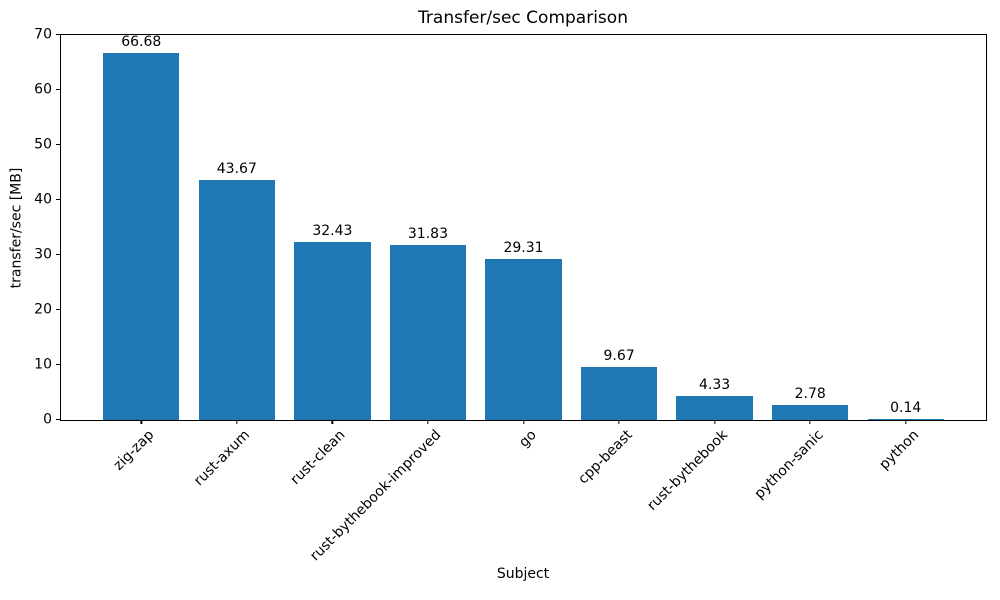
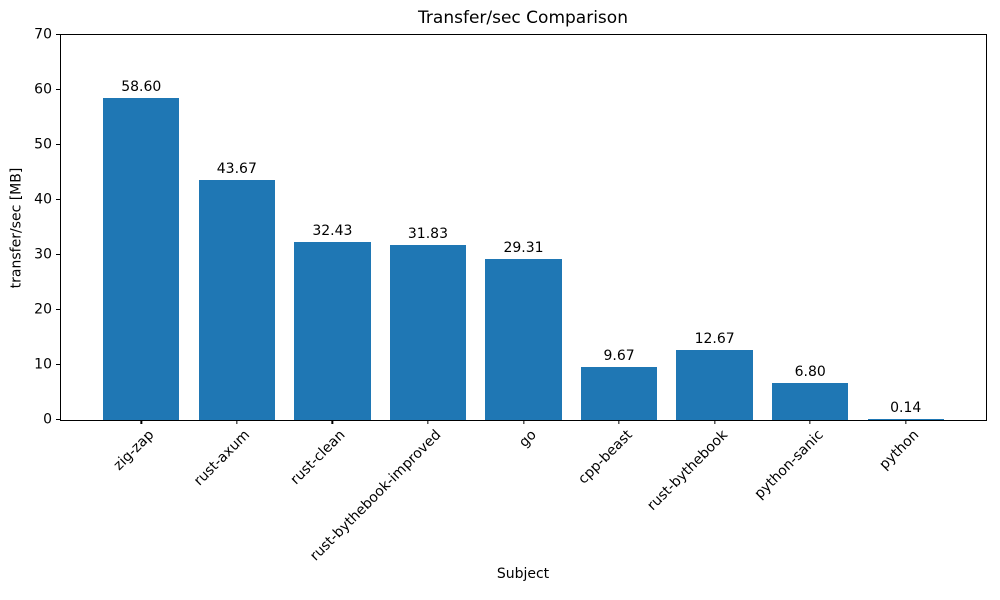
zig-zap: 66.68 -> 58.60
rust-bythebook: 4.33 -> 12.67
python-sanic: 2.78 -> 6.80
